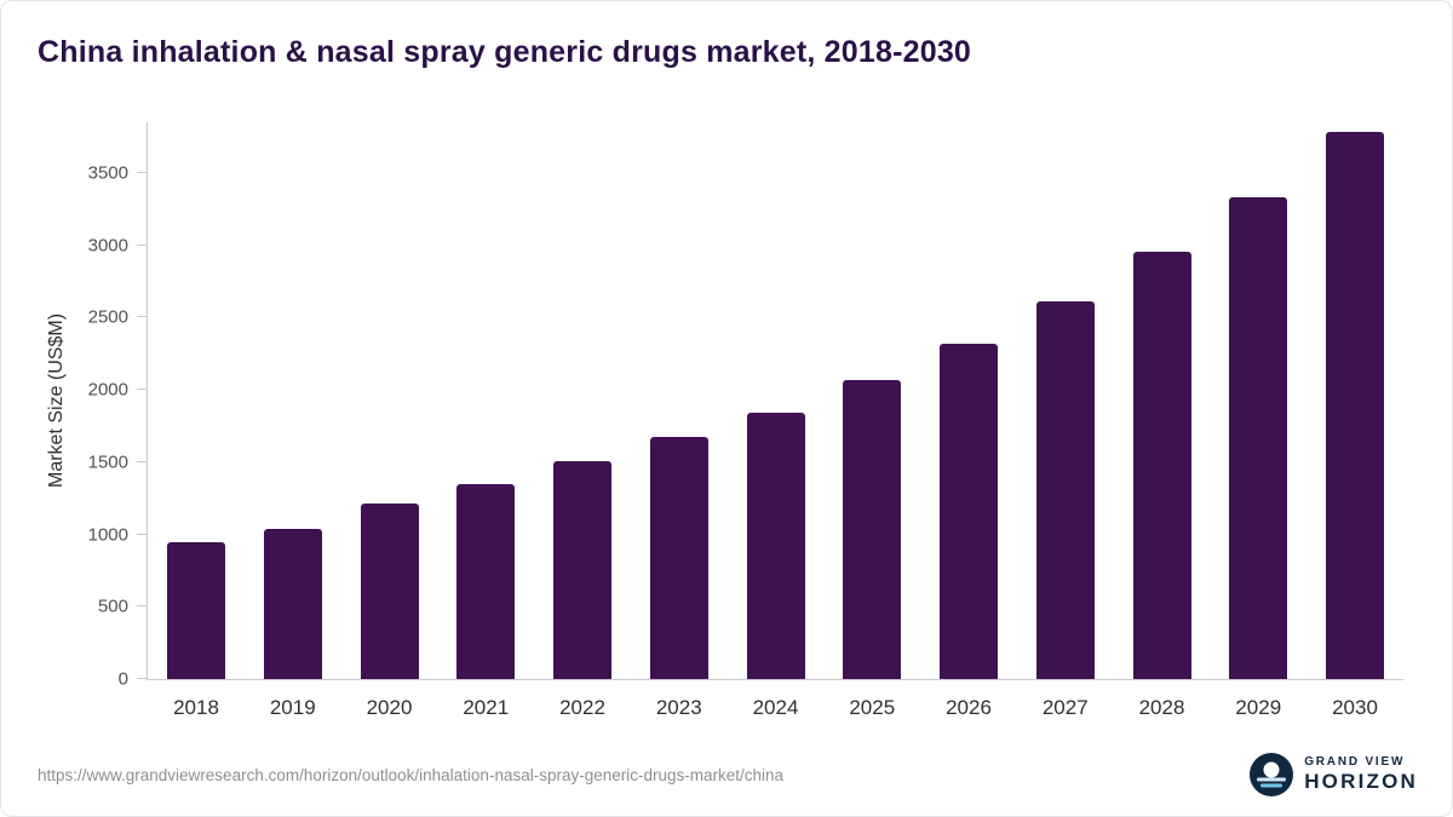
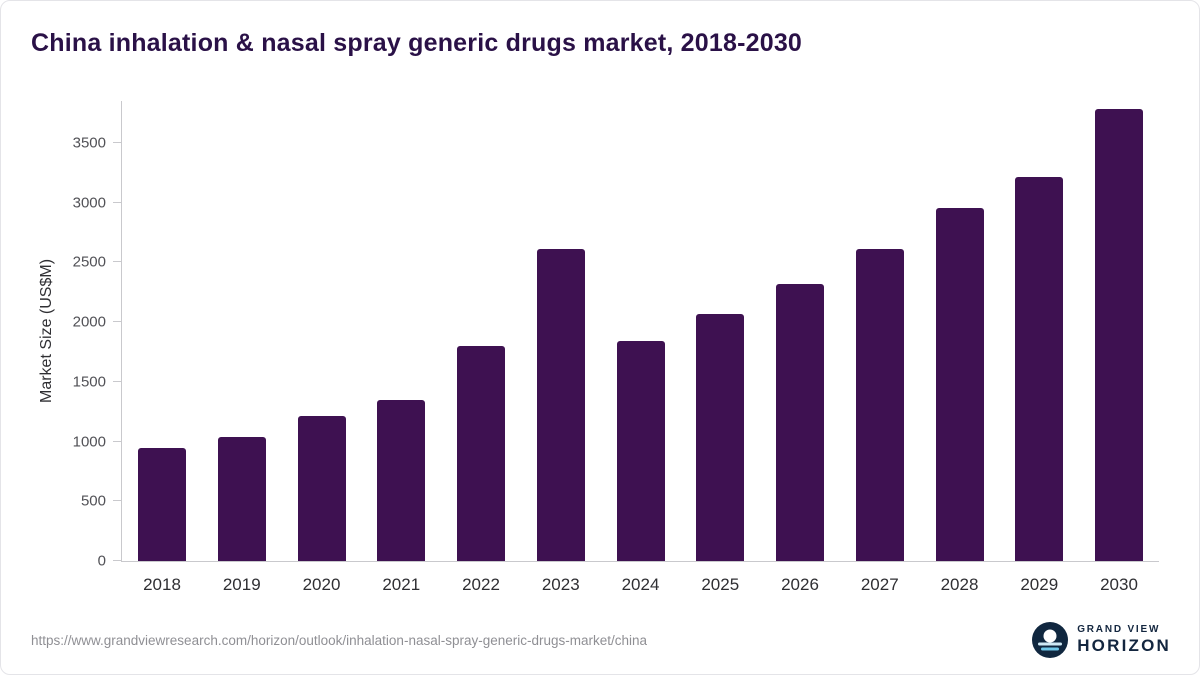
2022: 1500 -> 1800
2023: 1670 -> 2610
2029: 3340 -> 3210
